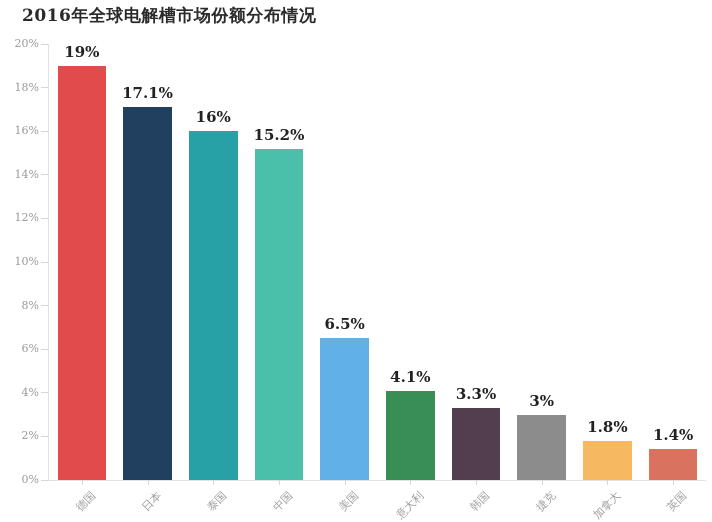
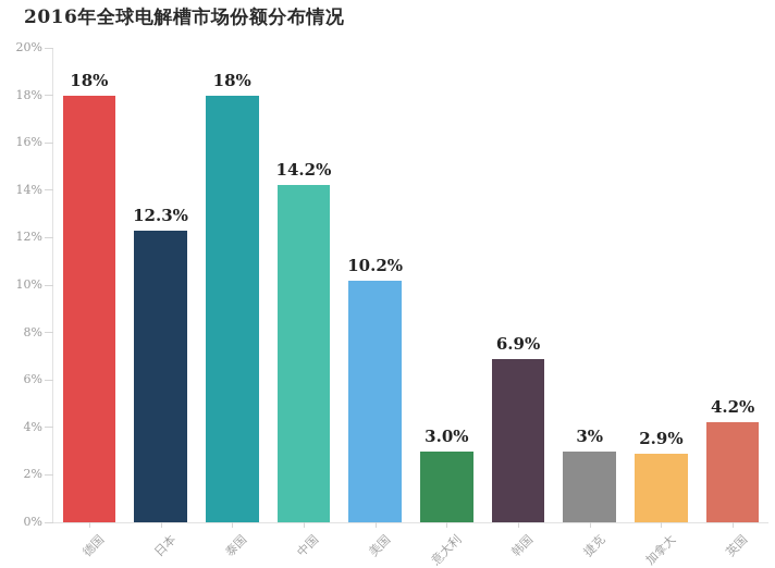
德国: 19% -> 18%
日本: 17.1% -> 12.3%
泰国: 16% -> 18%
中国: 15.2% -> 14.2%
美国: 6.5% -> 10.2%
意大利: 4.1% -> 3.0%
韩国: 3.3% -> 6.9%
加拿大: 1.8% -> 2.9%
英国: 1.4% -> 4.2%
